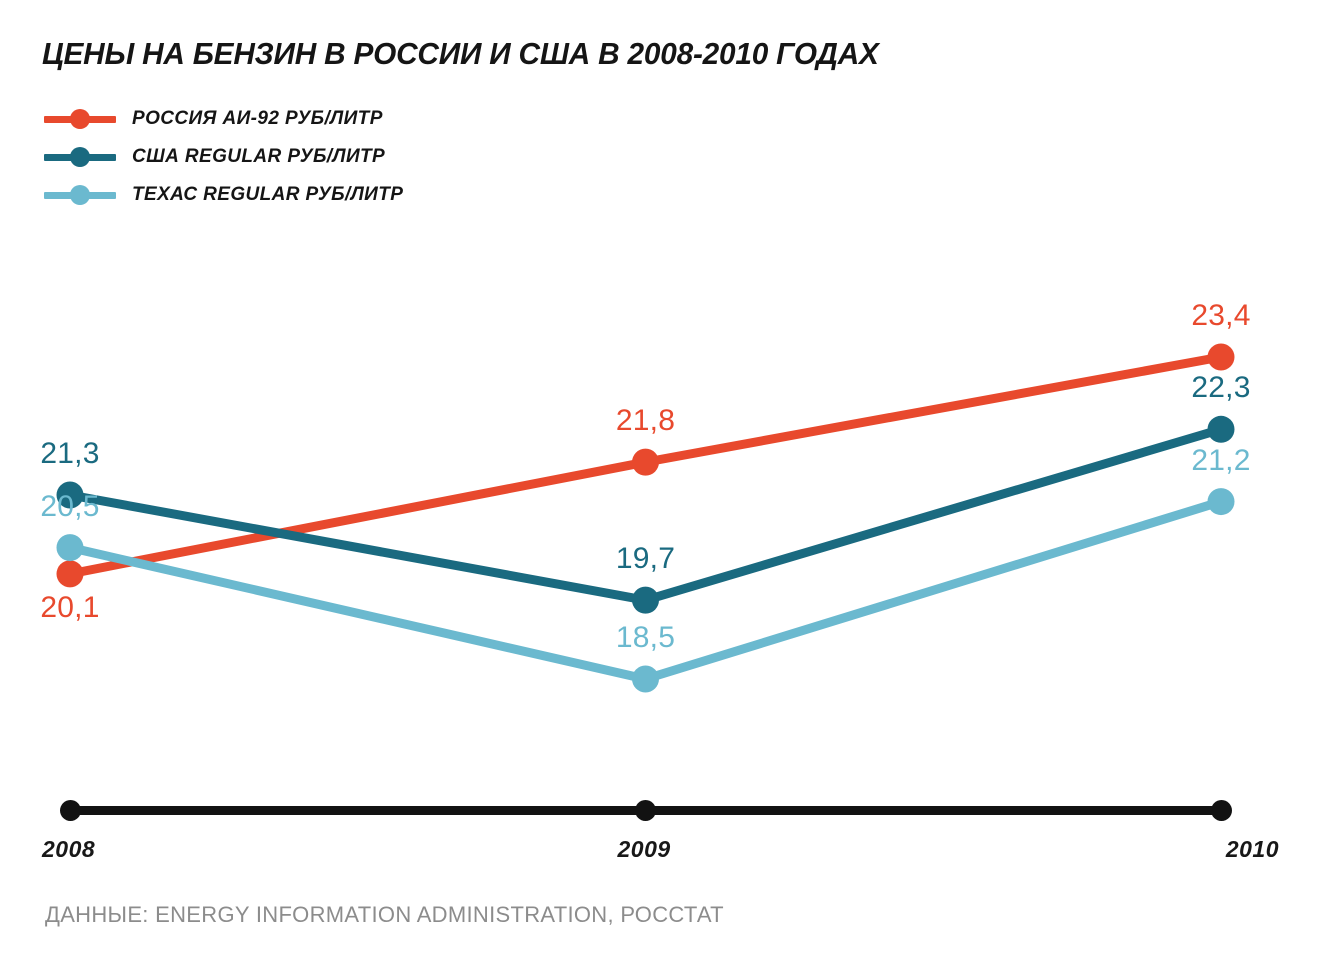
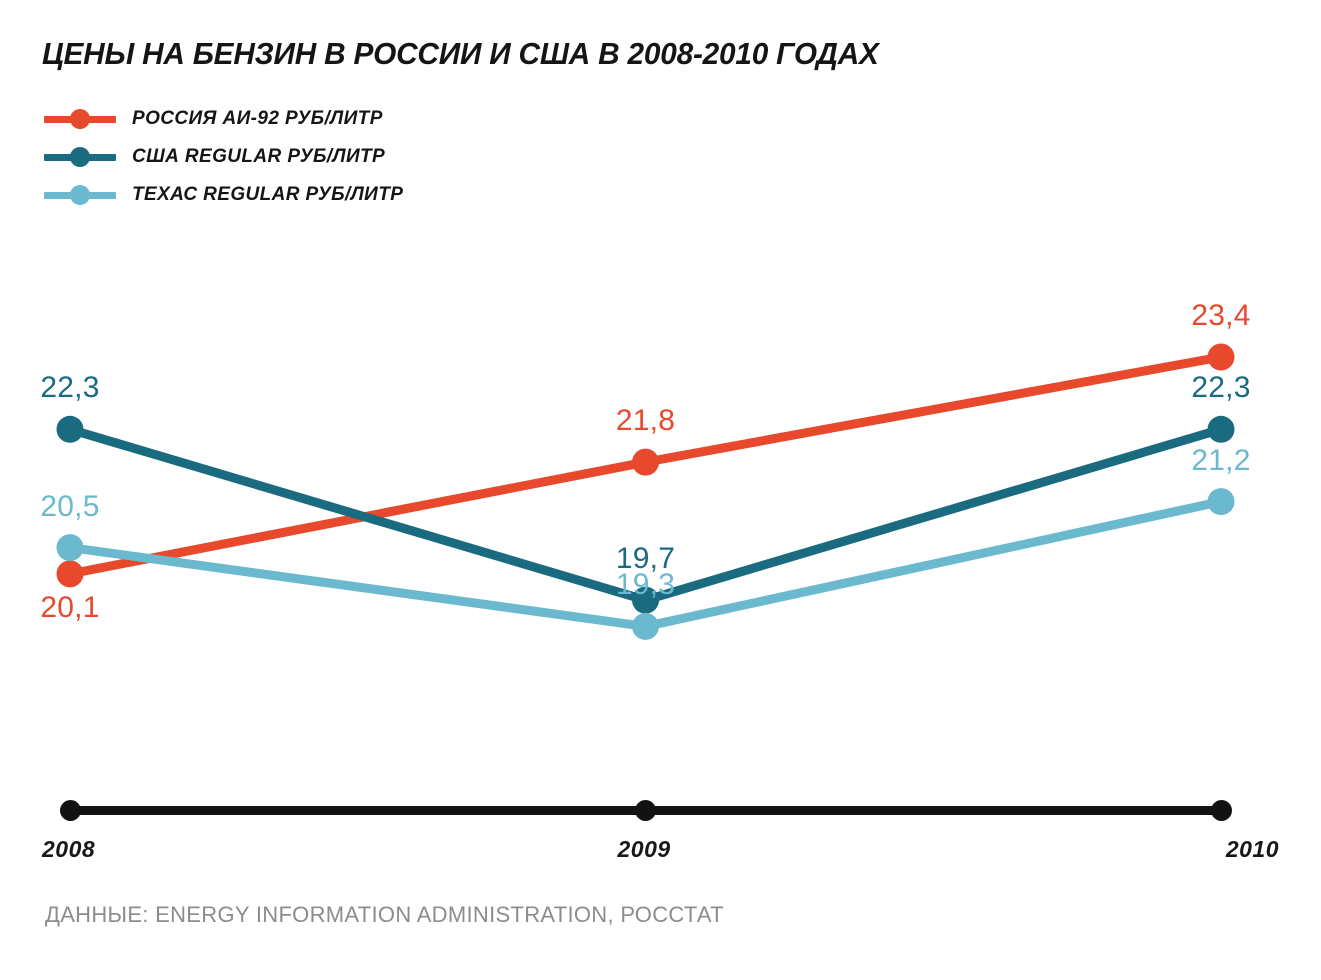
США REGULAR РУБ/ЛИТР/2008: 21,3 -> 22,3
ТЕХАС REGULAR РУБ/ЛИТР/2009: 18,5 -> 19,3
